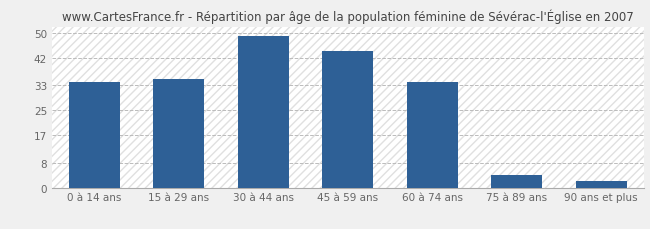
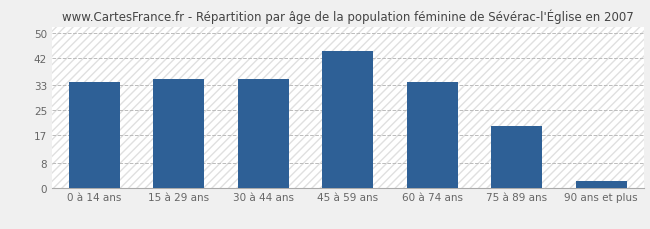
30 à 44 ans: 49 -> 35
75 à 89 ans: 4 -> 20
